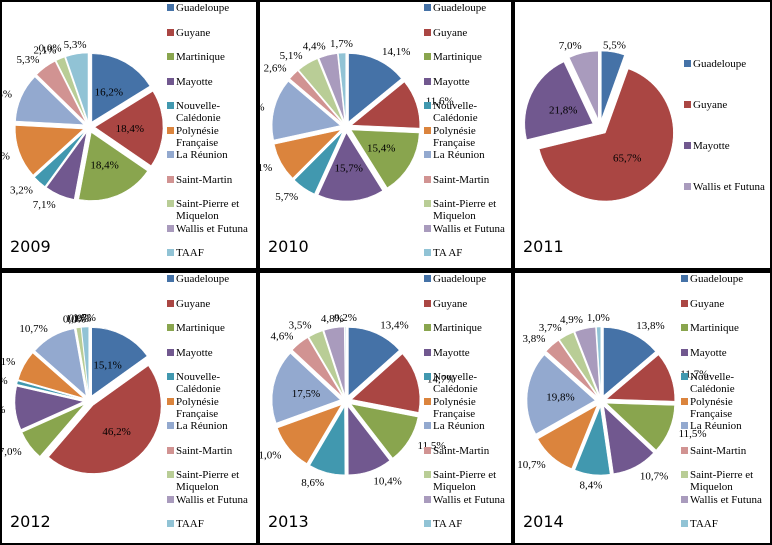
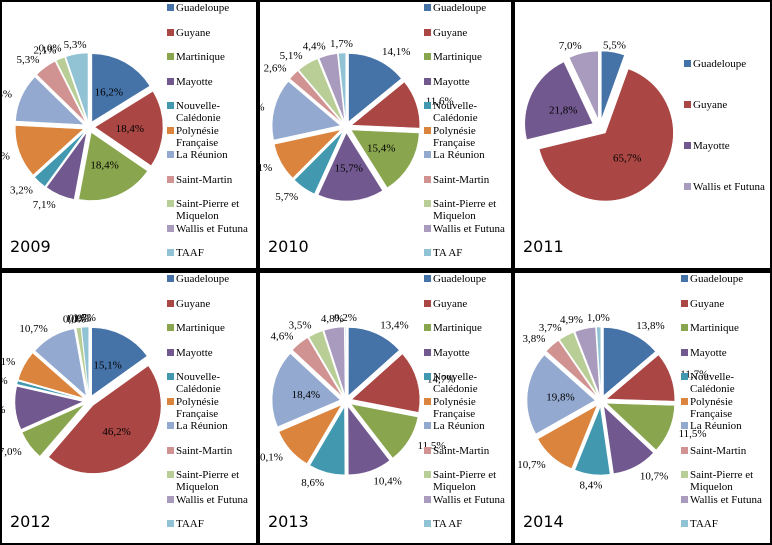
2013/Polynésie Française: 11,0% -> 10,1%
2013/La Réunion: 17,5% -> 18,4%
